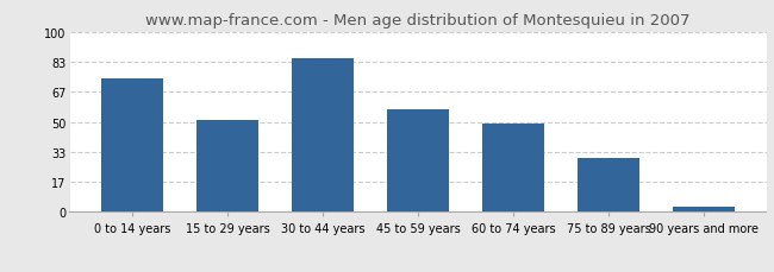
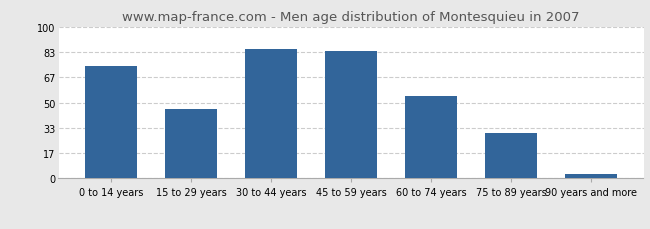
15 to 29 years: 51 -> 46
45 to 59 years: 57 -> 84
60 to 74 years: 49 -> 54
